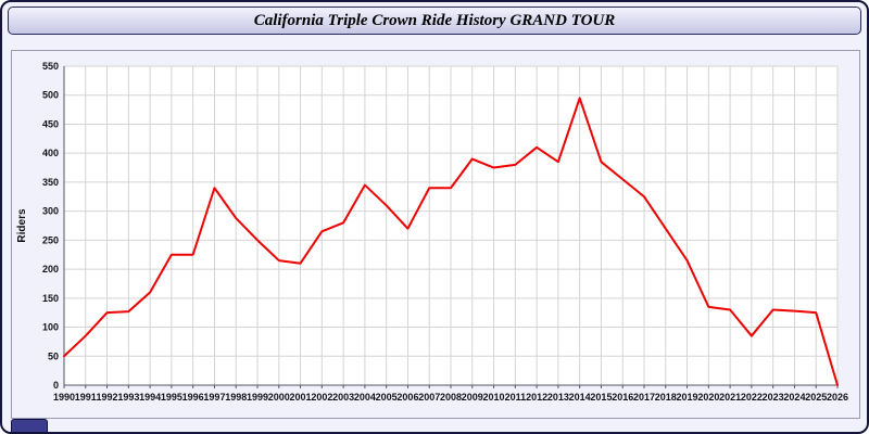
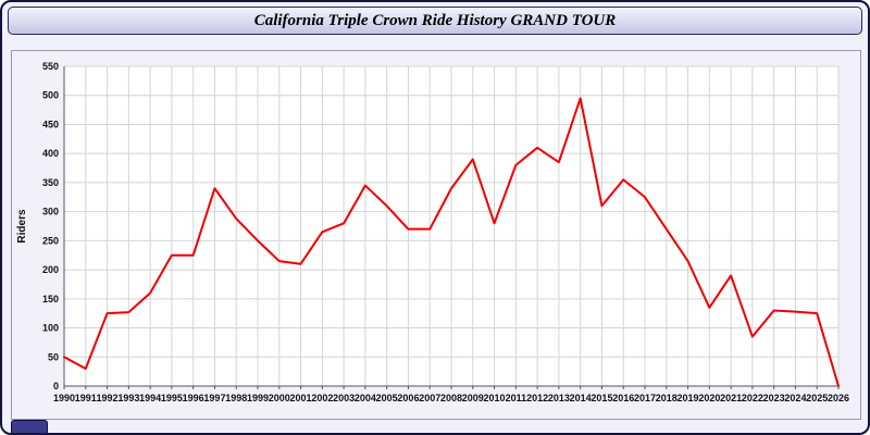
1991: 80 -> 30
2007: 340 -> 270
2010: 380 -> 280
2015: 380 -> 310
2021: 130 -> 190
